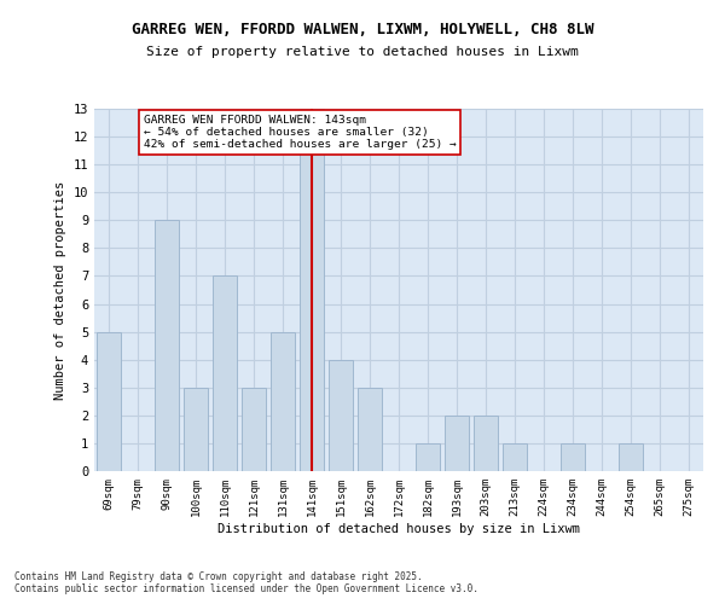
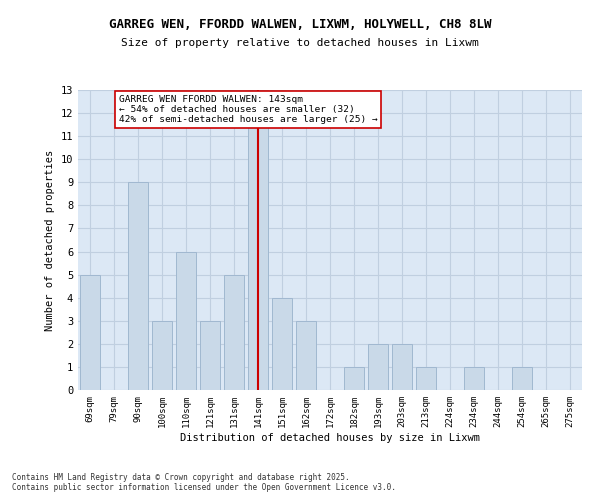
110sqm: 7 -> 6
